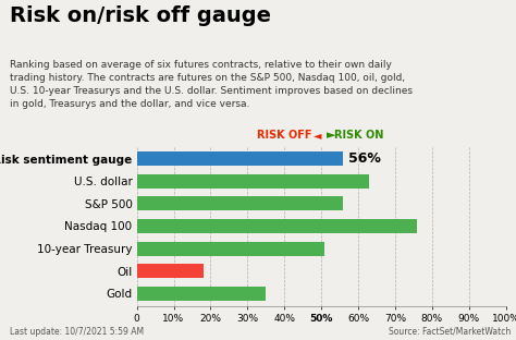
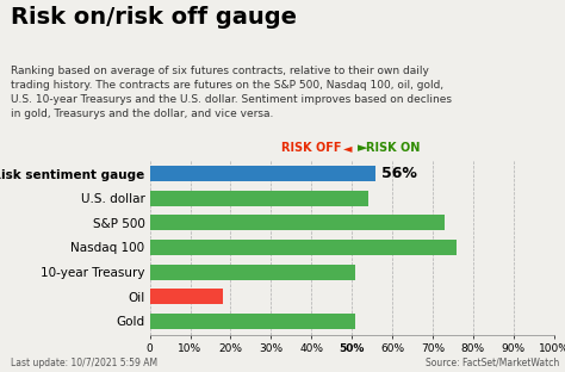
U.S. dollar: 63% -> 54%
S&P 500: 56% -> 73%
Gold: 35% -> 51%
